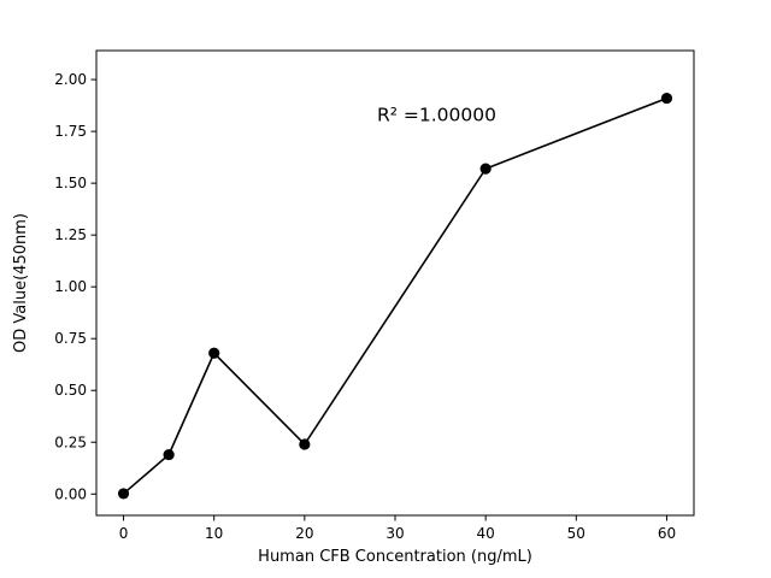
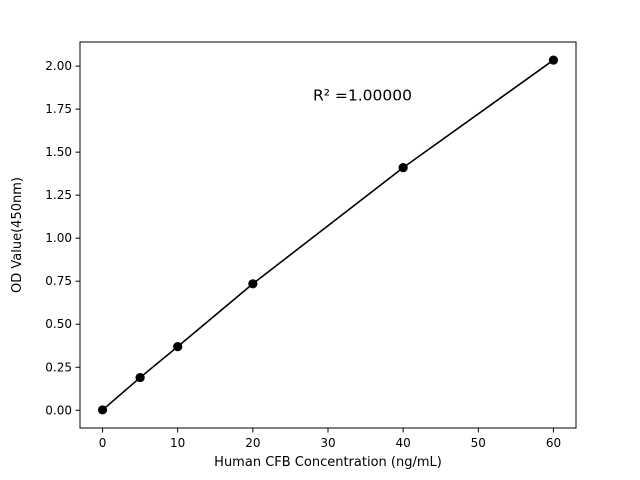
10: 0.68 -> 0.37
20: 0.24 -> 0.73
40: 1.57 -> 1.41
60: 1.91 -> 2.04
